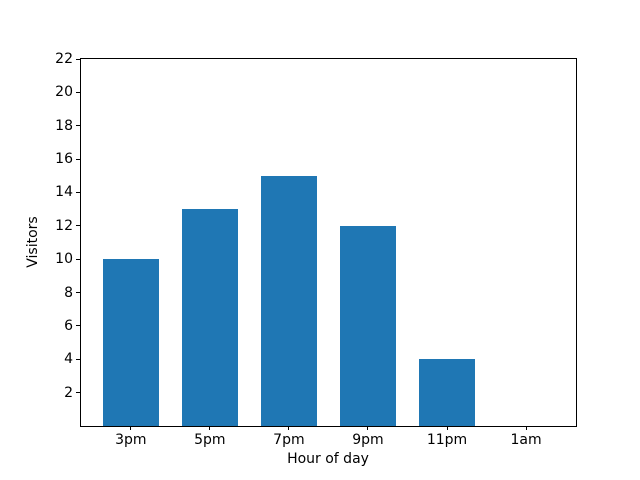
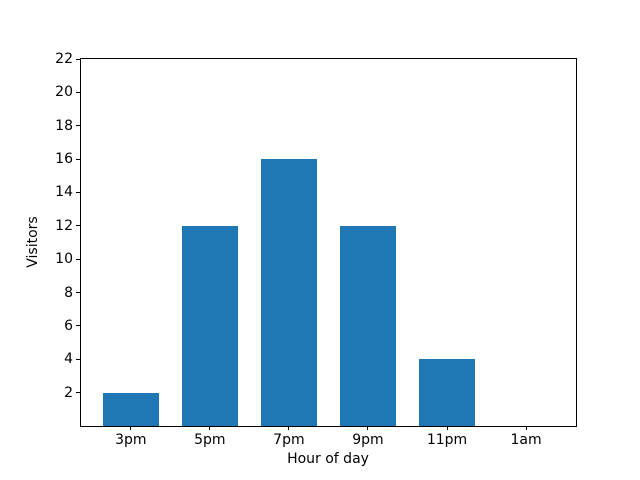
3pm: 10 -> 2
5pm: 13 -> 12
7pm: 15 -> 16
